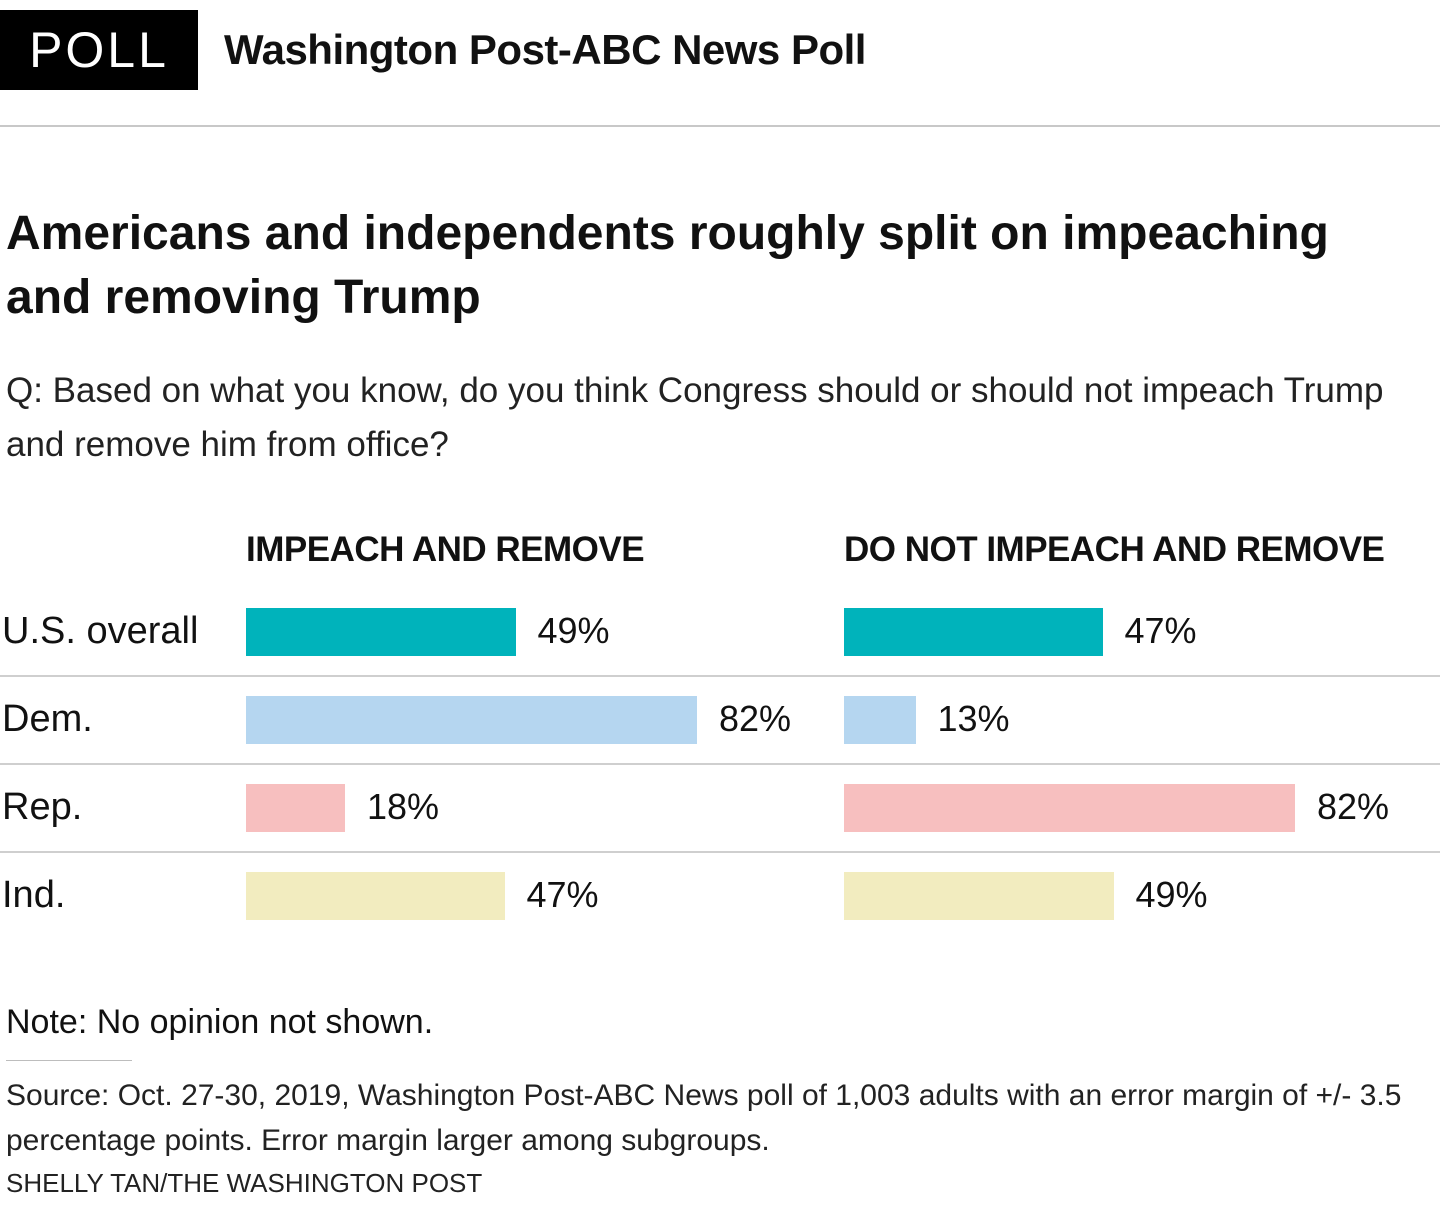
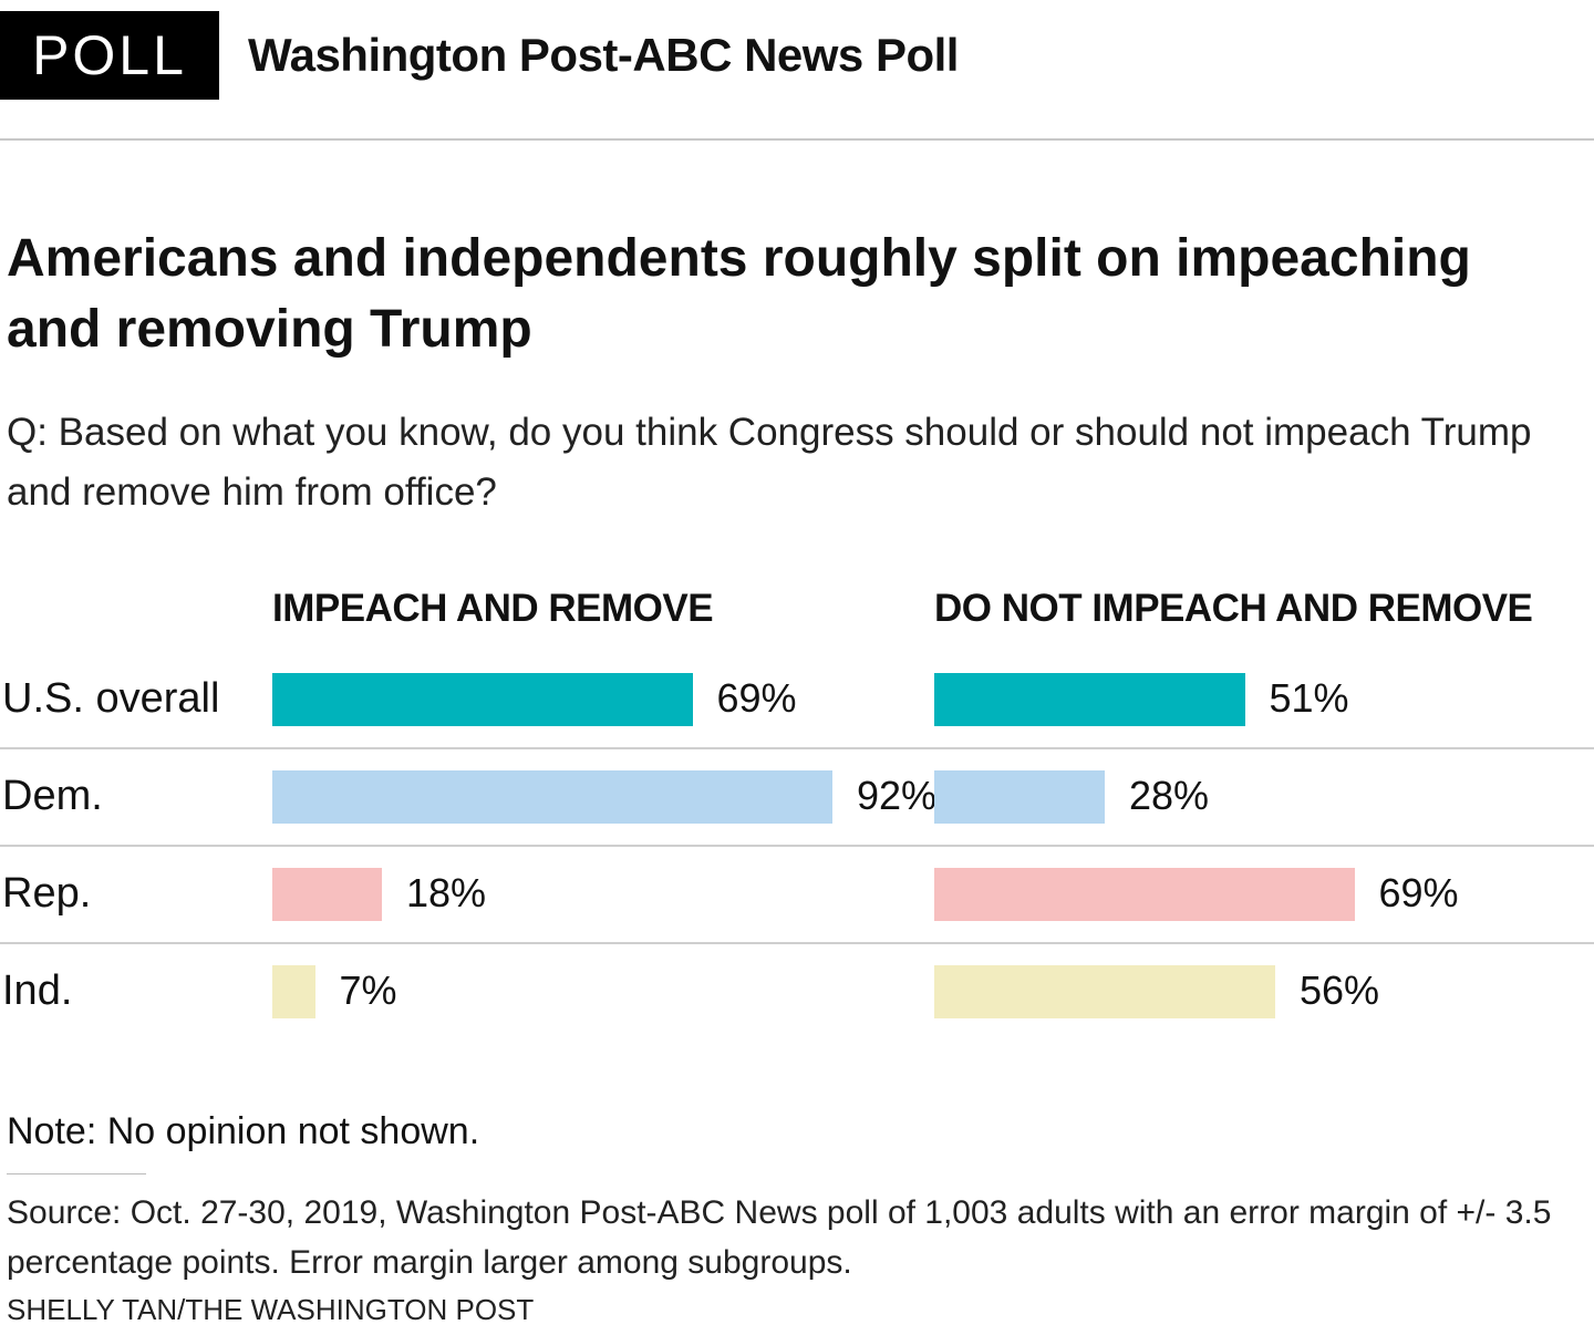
IMPEACH AND REMOVE/U.S. overall: 49% -> 69%
DO NOT IMPEACH AND REMOVE/U.S. overall: 47% -> 51%
IMPEACH AND REMOVE/Dem.: 82% -> 92%
DO NOT IMPEACH AND REMOVE/Dem.: 13% -> 28%
DO NOT IMPEACH AND REMOVE/Rep.: 82% -> 69%
IMPEACH AND REMOVE/Ind.: 47% -> 7%
DO NOT IMPEACH AND REMOVE/Ind.: 49% -> 56%
